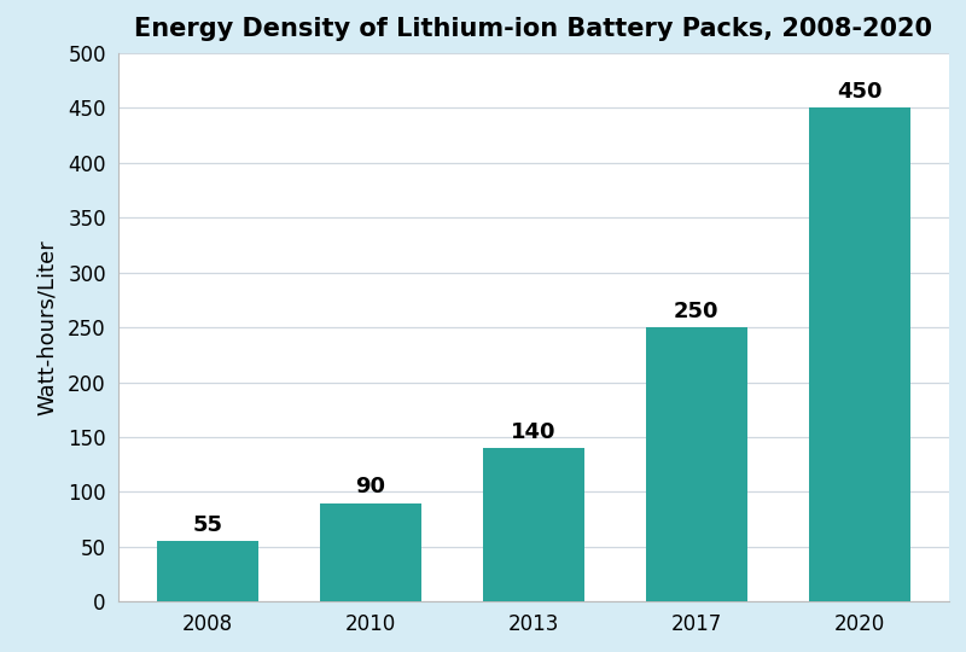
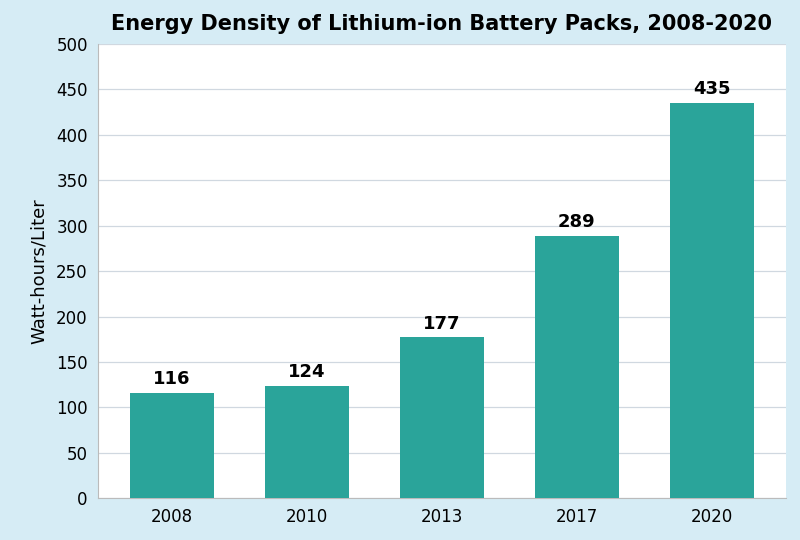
2008: 55 -> 116
2010: 90 -> 124
2013: 140 -> 177
2017: 250 -> 289
2020: 450 -> 435
